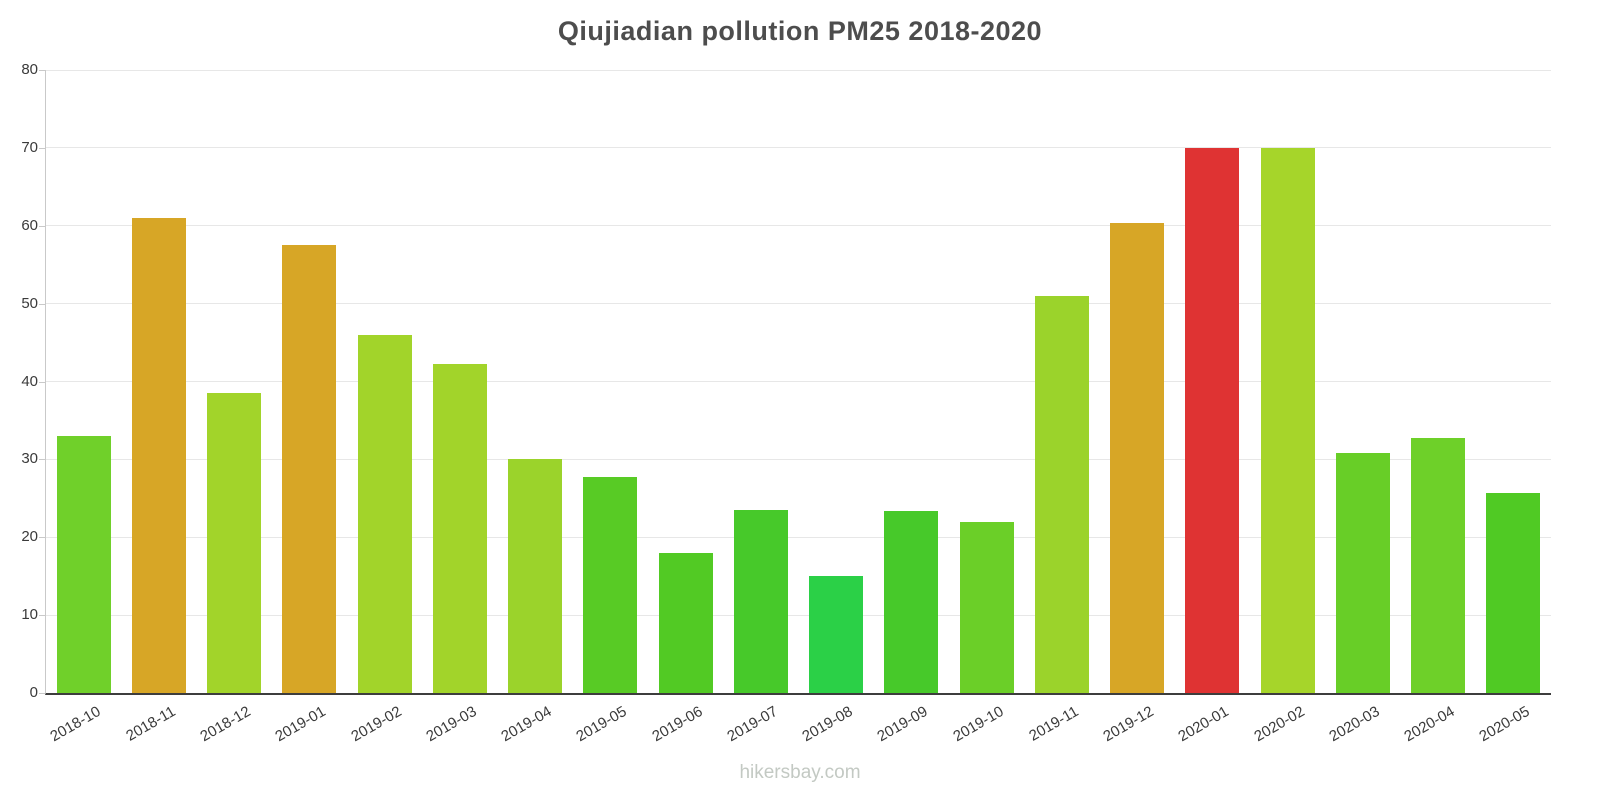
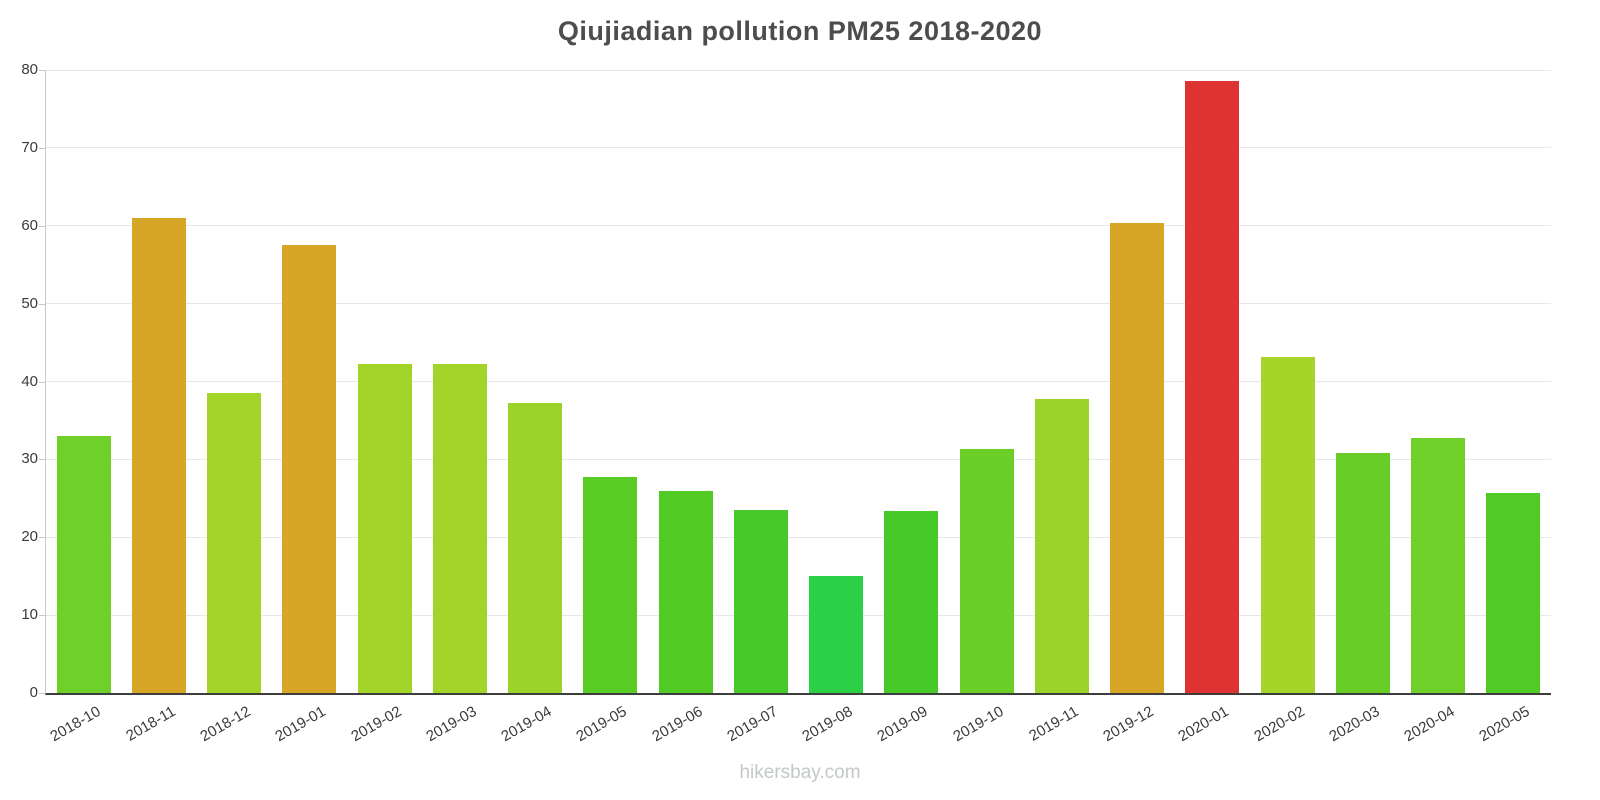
2019-02: 46 -> 42
2019-04: 30 -> 37
2019-06: 18 -> 26
2019-10: 22 -> 31
2019-11: 51 -> 38
2020-01: 70 -> 79
2020-02: 70 -> 43
